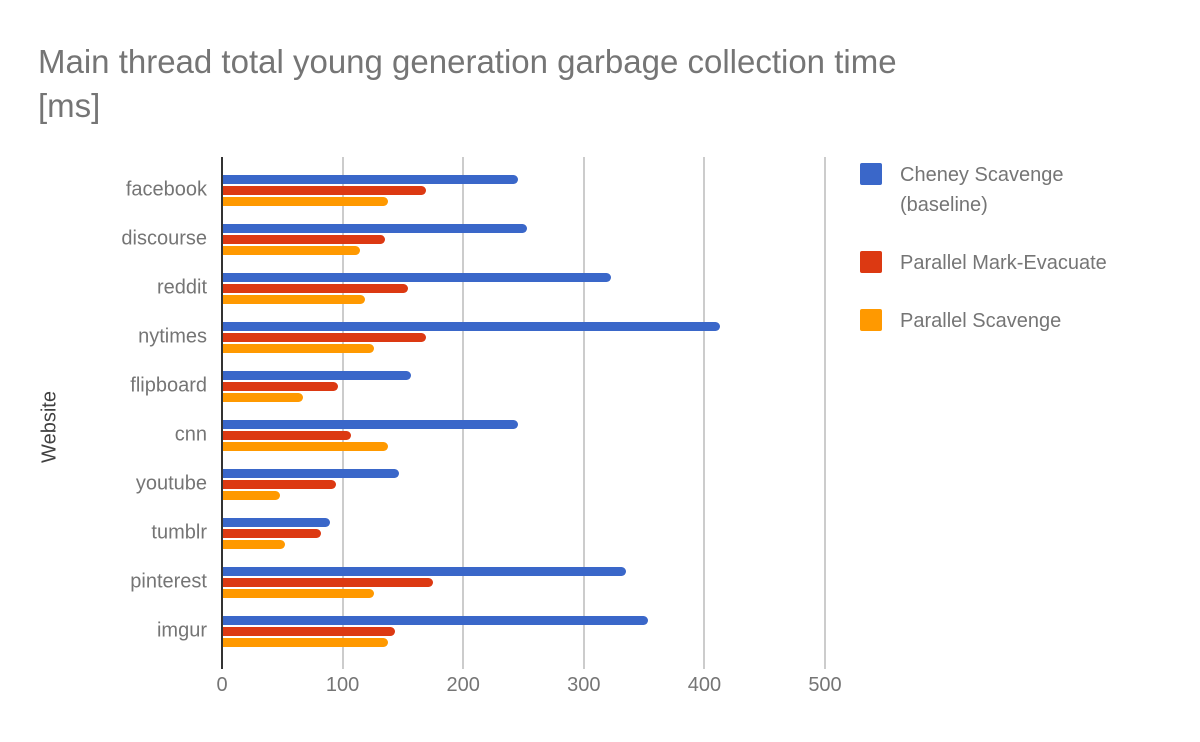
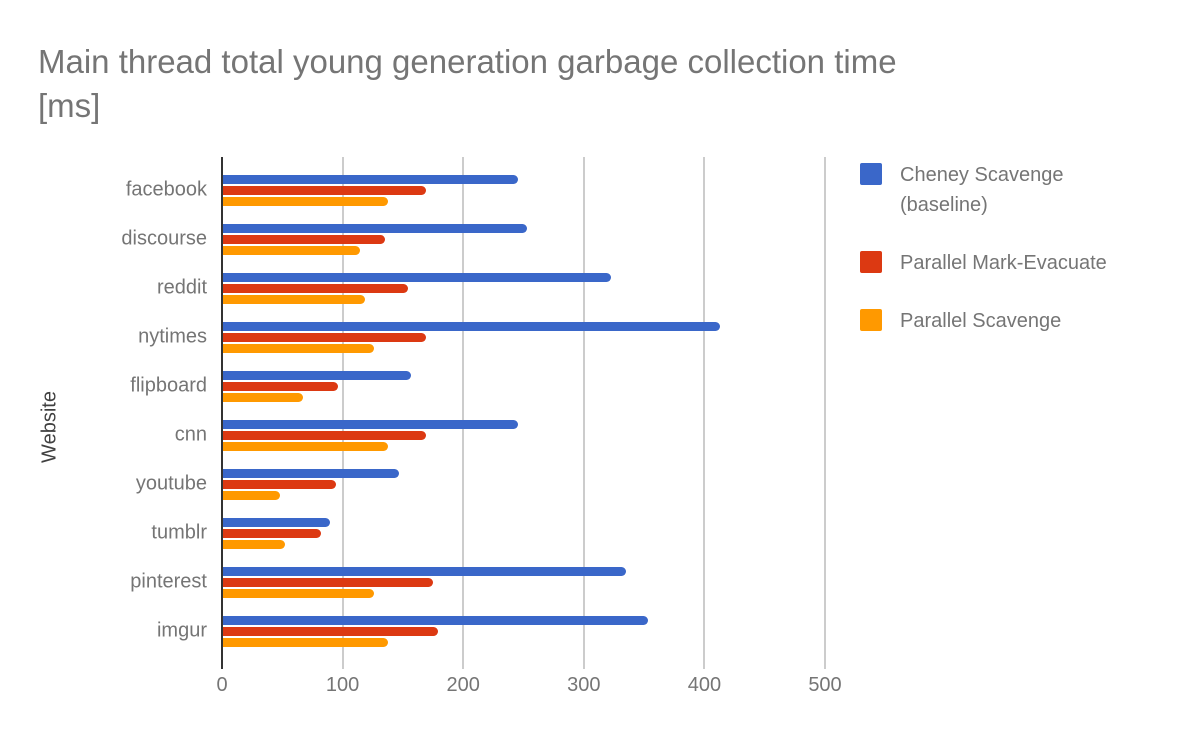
Parallel Mark-Evacuate/cnn: 106 -> 168
Parallel Mark-Evacuate/imgur: 143 -> 178
